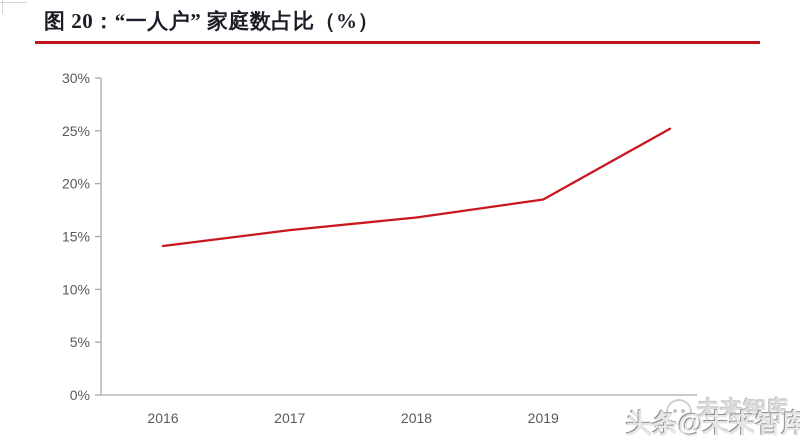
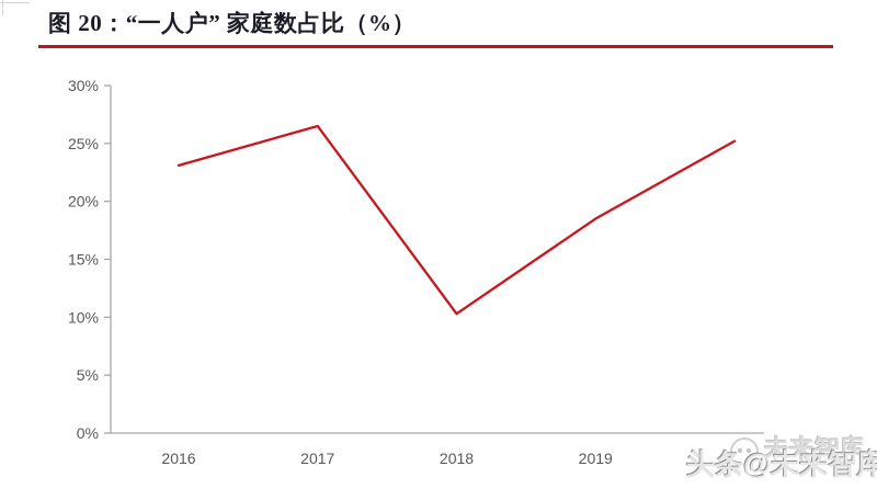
2016: 14.1% -> 23.1%
2017: 15.6% -> 26.5%
2018: 16.8% -> 10.3%
